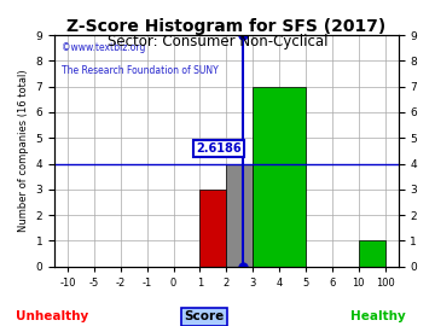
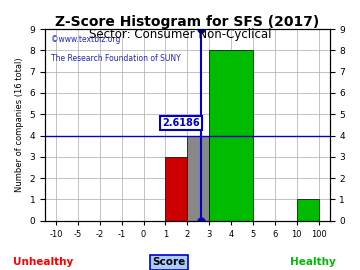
4: 7 -> 8
